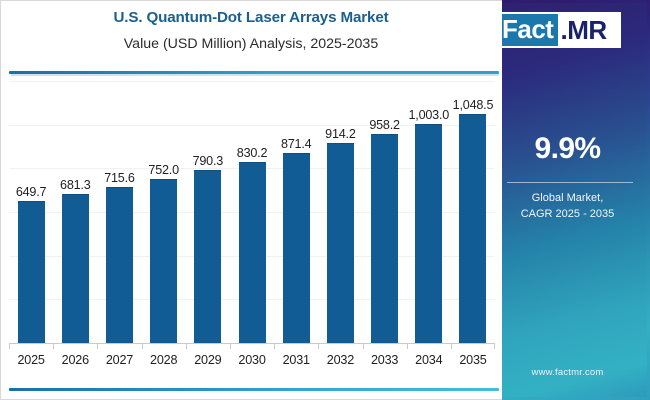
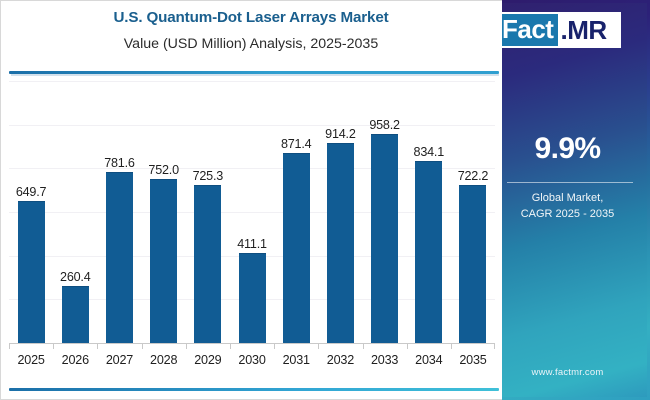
2026: 681.3 -> 260.4
2027: 715.6 -> 781.6
2029: 790.3 -> 725.3
2030: 830.2 -> 411.1
2034: 1,003.0 -> 834.1
2035: 1,048.5 -> 722.2
